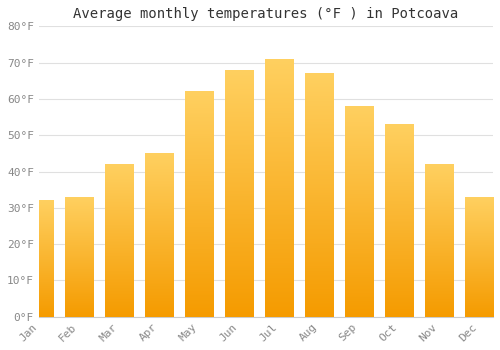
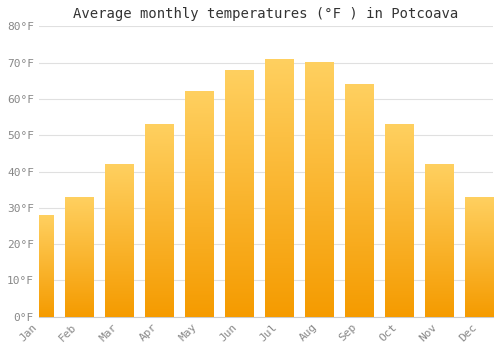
Jan: 32°F -> 28°F
Apr: 45°F -> 53°F
Aug: 67°F -> 70°F
Sep: 58°F -> 64°F
